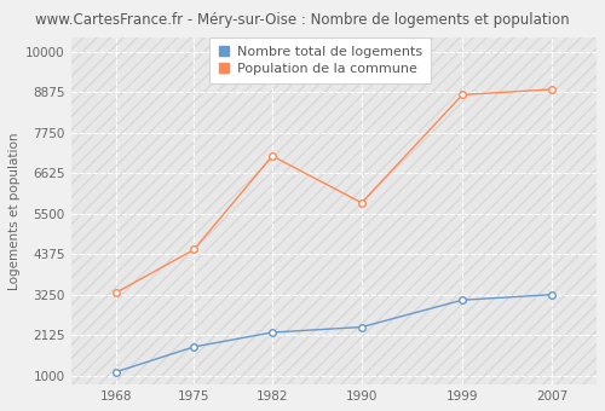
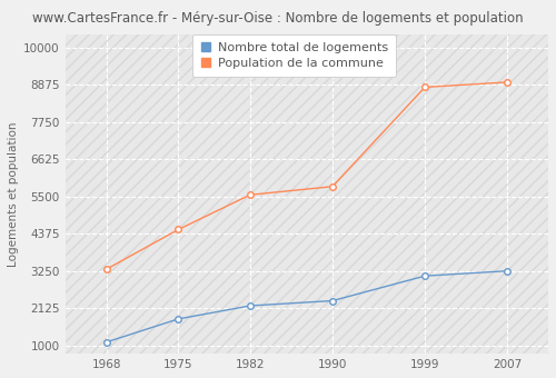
Population de la commune/1982: 7100 -> 5550
